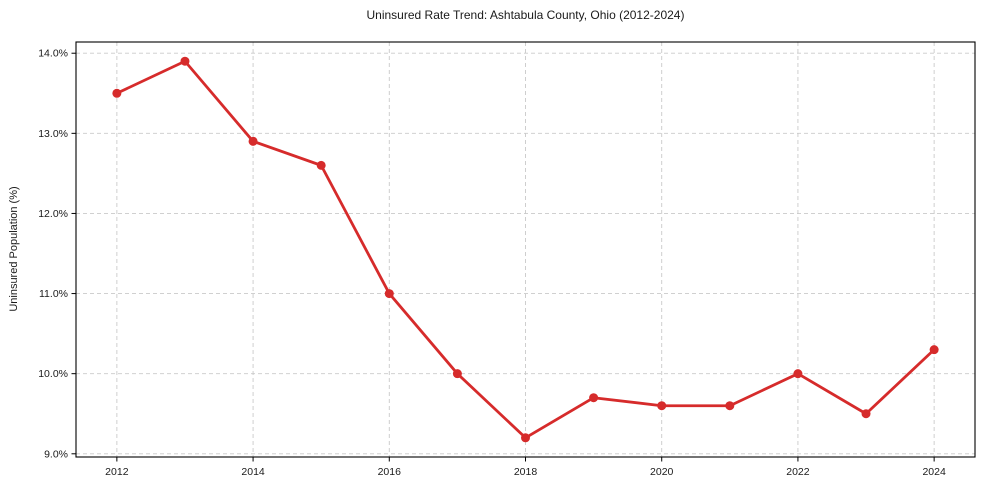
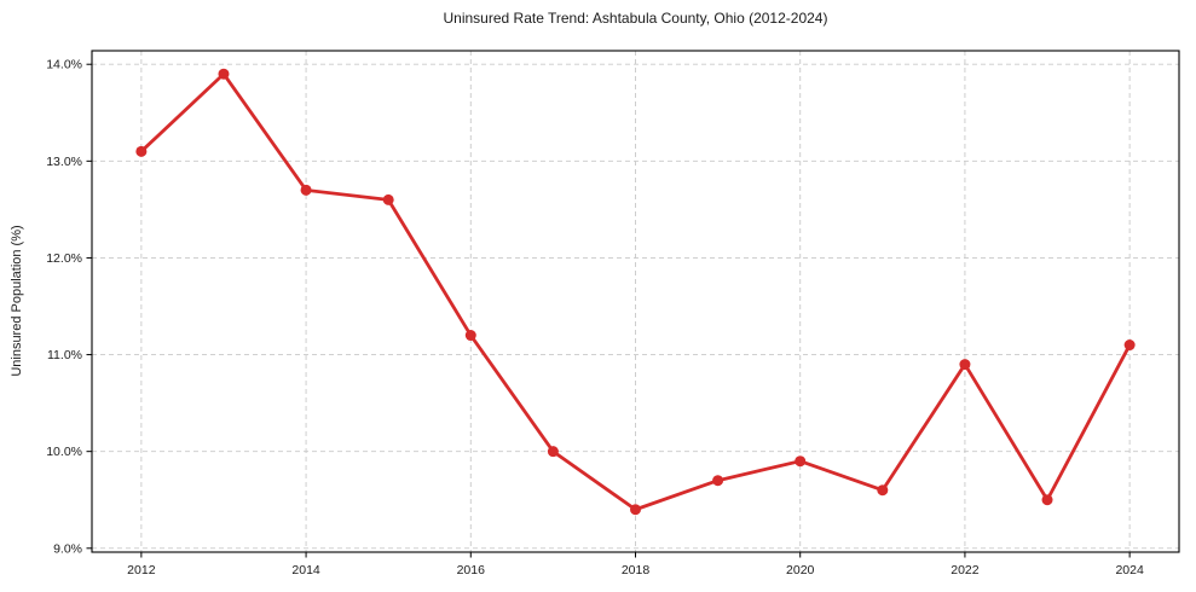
2012: 13.5% -> 13.1%
2014: 12.9% -> 12.7%
2016: 11.0% -> 11.2%
2018: 9.2% -> 9.4%
2020: 9.6% -> 9.9%
2022: 10.0% -> 10.9%
2024: 10.3% -> 11.1%
